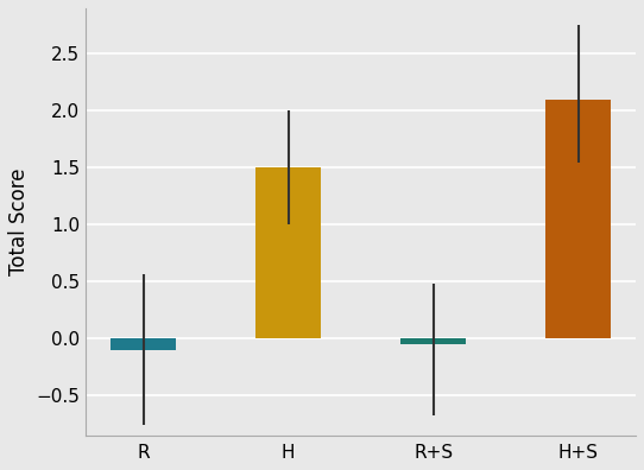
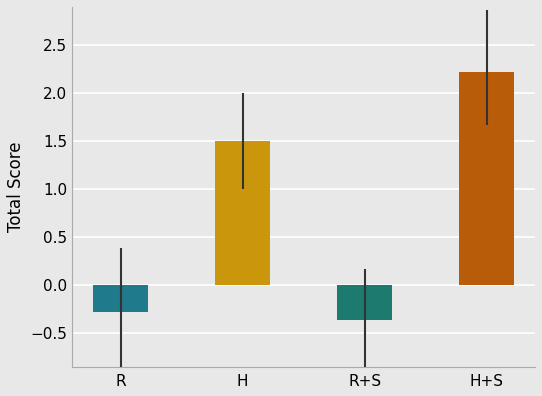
R: -0.10 -> -0.28
R+S: -0.05 -> -0.36
H+S: 2.10 -> 2.22
